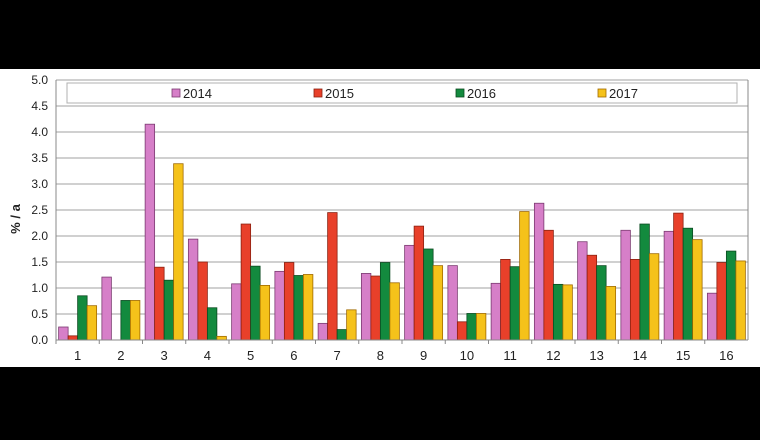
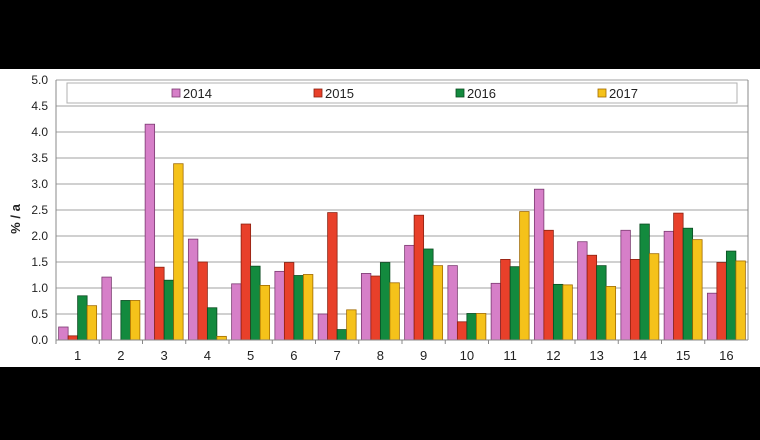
2014/7: 0.3 -> 0.5
2015/9: 2.2 -> 2.4
2014/12: 2.6 -> 2.9
